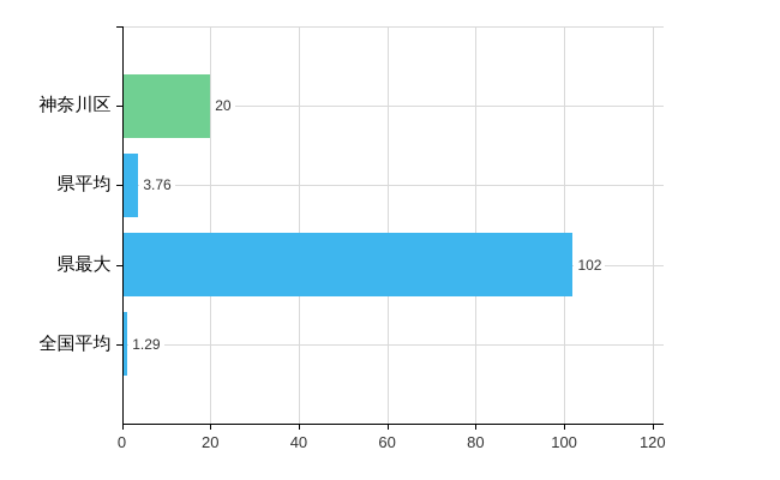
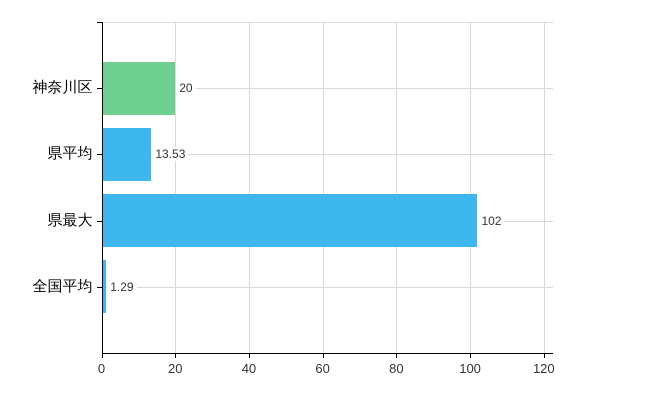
県平均: 3.76 -> 13.53
